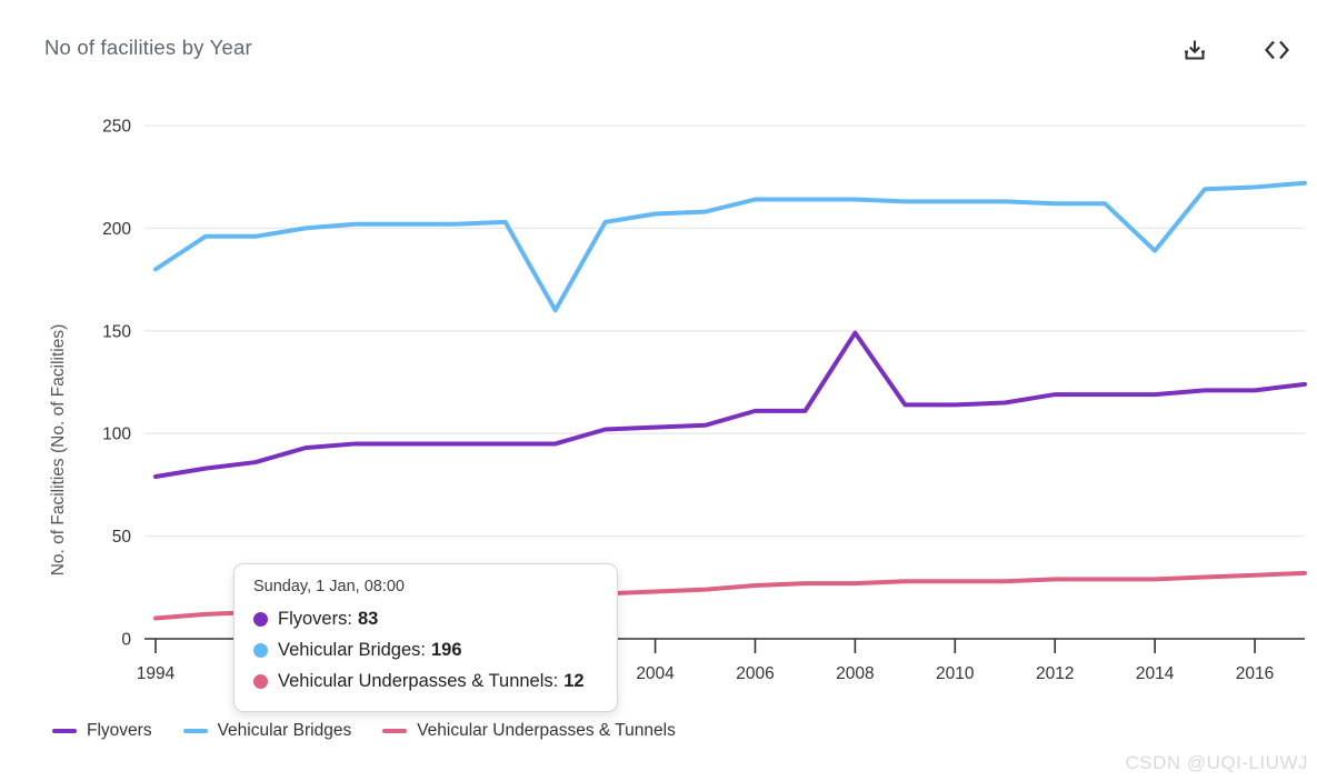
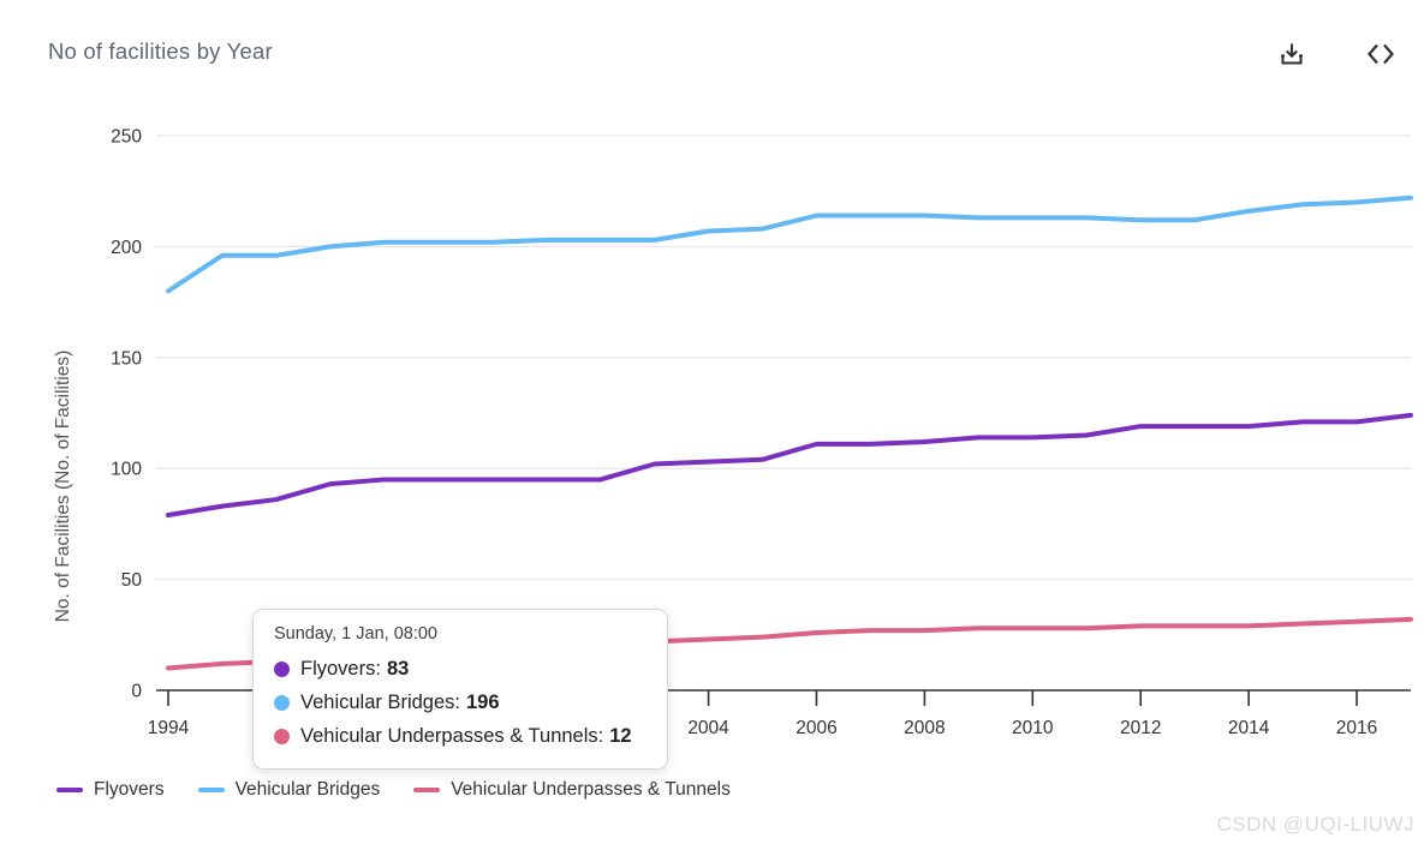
Vehicular Bridges/2002: 160 -> 203
Flyovers/2008: 149 -> 112
Vehicular Bridges/2014: 189 -> 216
